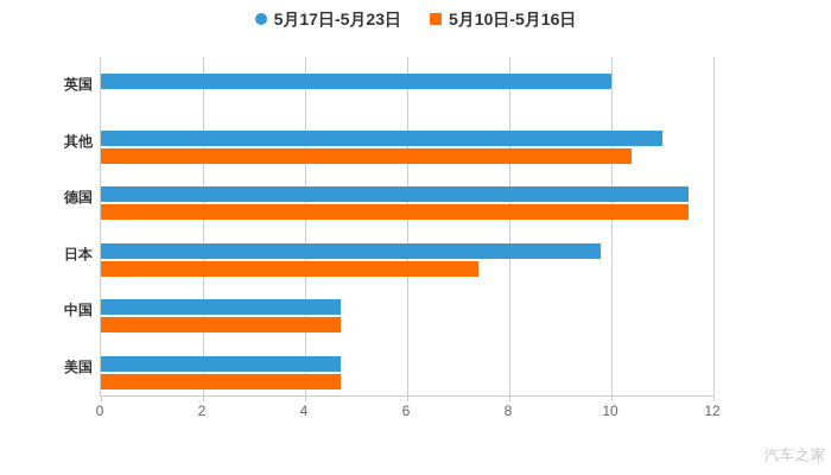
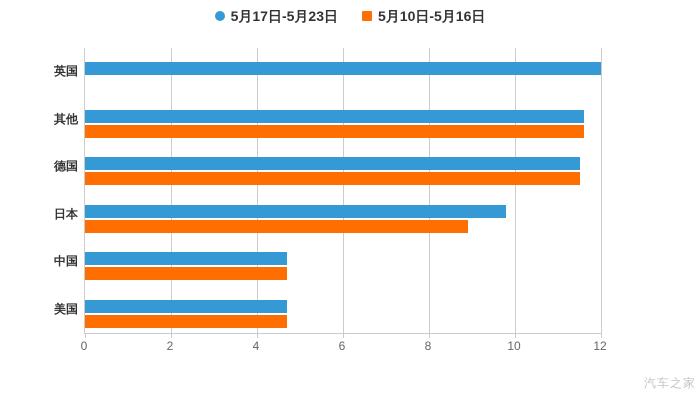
5月17日-5月23日/英国: 10.0 -> 12.0
5月17日-5月23日/其他: 11.0 -> 11.6
5月10日-5月16日/其他: 10.4 -> 11.6
5月10日-5月16日/日本: 7.4 -> 8.9
